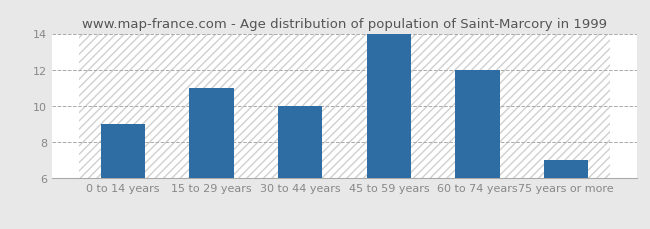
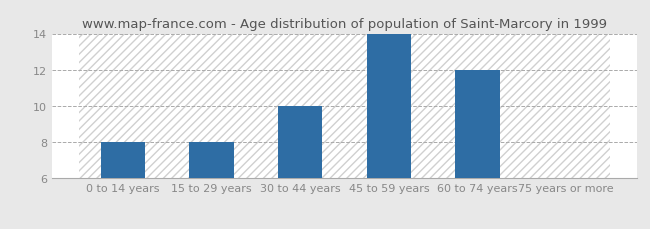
0 to 14 years: 9 -> 8
15 to 29 years: 11 -> 8
75 years or more: 7 -> 6
